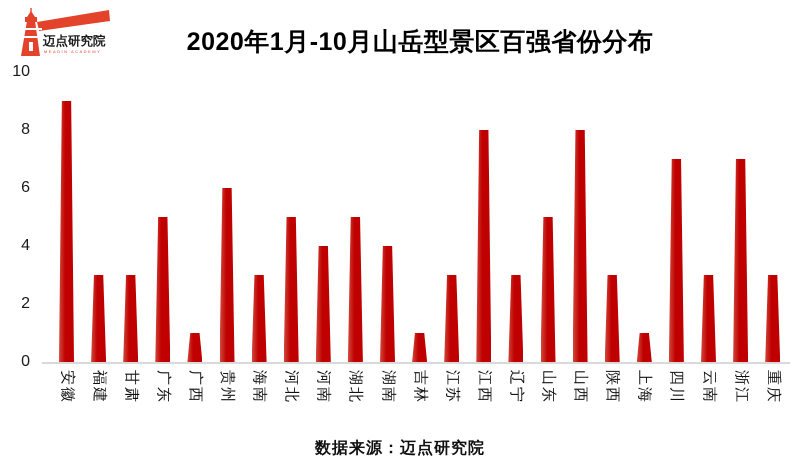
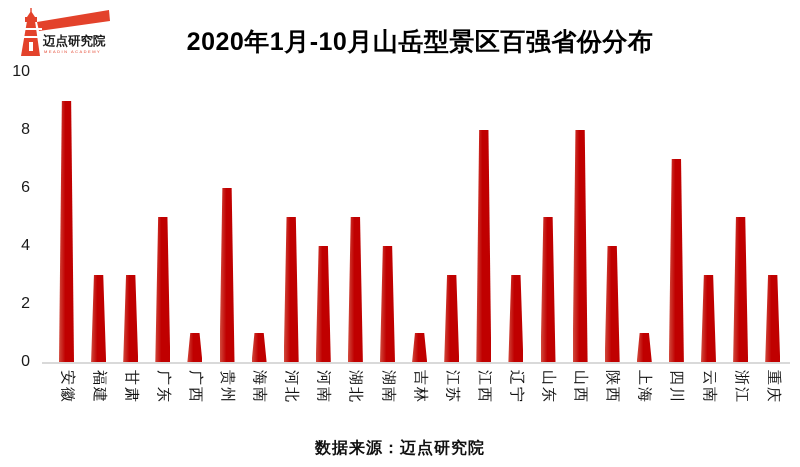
海南: 3 -> 1
陕西: 3 -> 4
浙江: 7 -> 5
